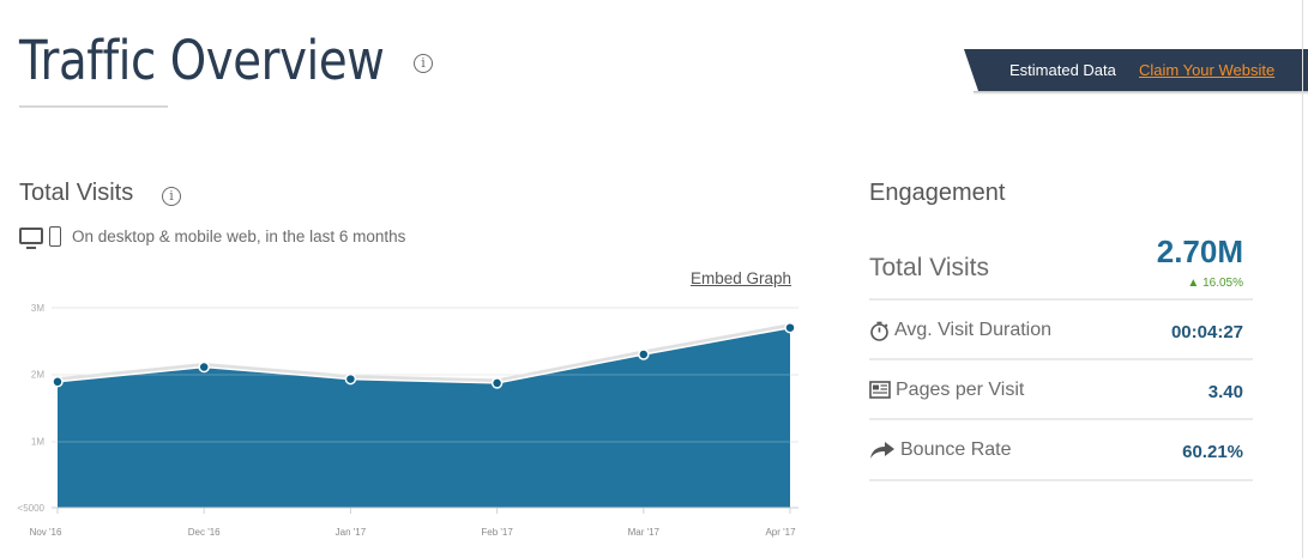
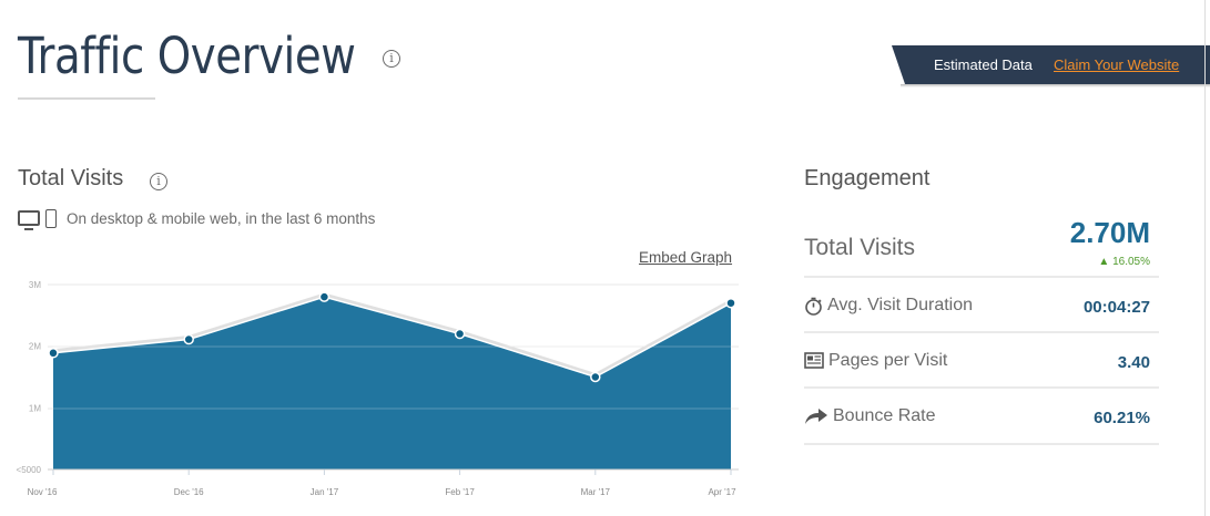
Jan '17: 1.9M -> 2.8M
Feb '17: 1.9M -> 2.2M
Mar '17: 2.3M -> 1.5M
